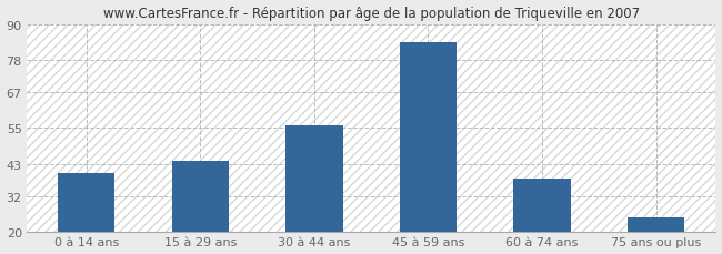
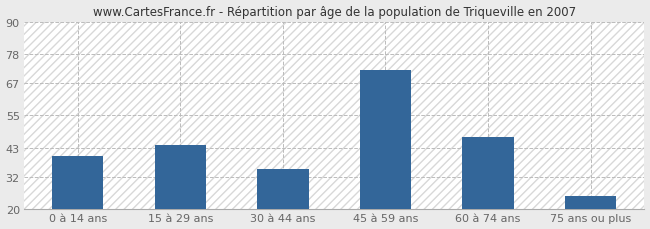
30 à 44 ans: 56 -> 35
45 à 59 ans: 84 -> 72
60 à 74 ans: 38 -> 47
